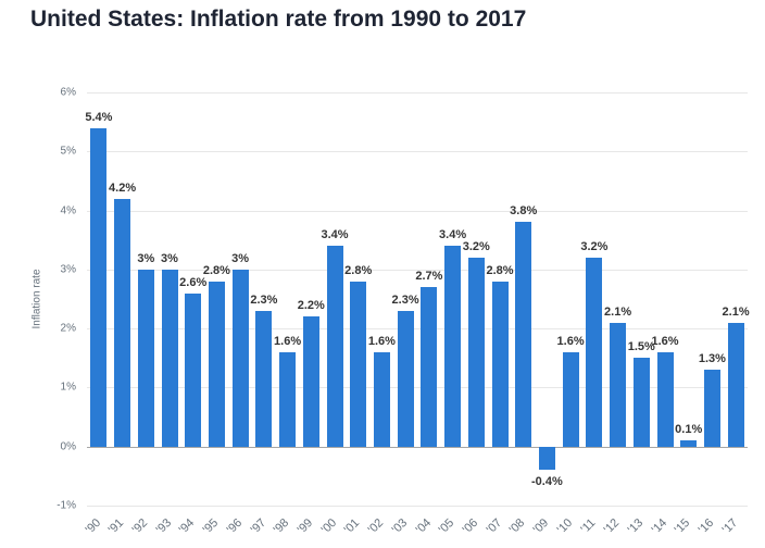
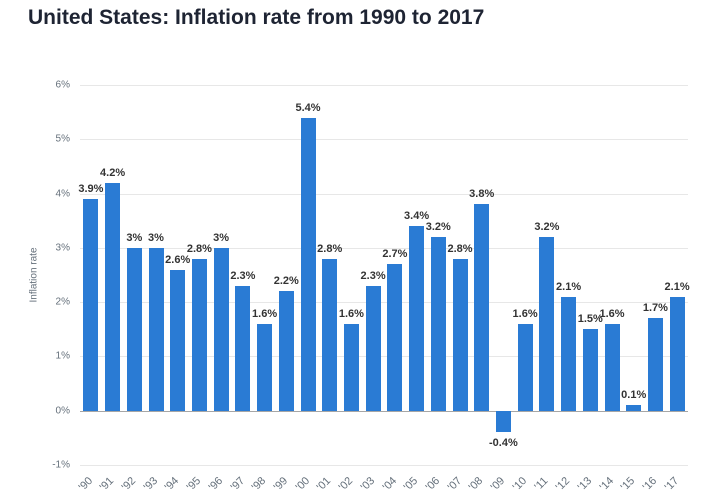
'90: 5.4% -> 3.9%
'00: 3.4% -> 5.4%
'16: 1.3% -> 1.7%
